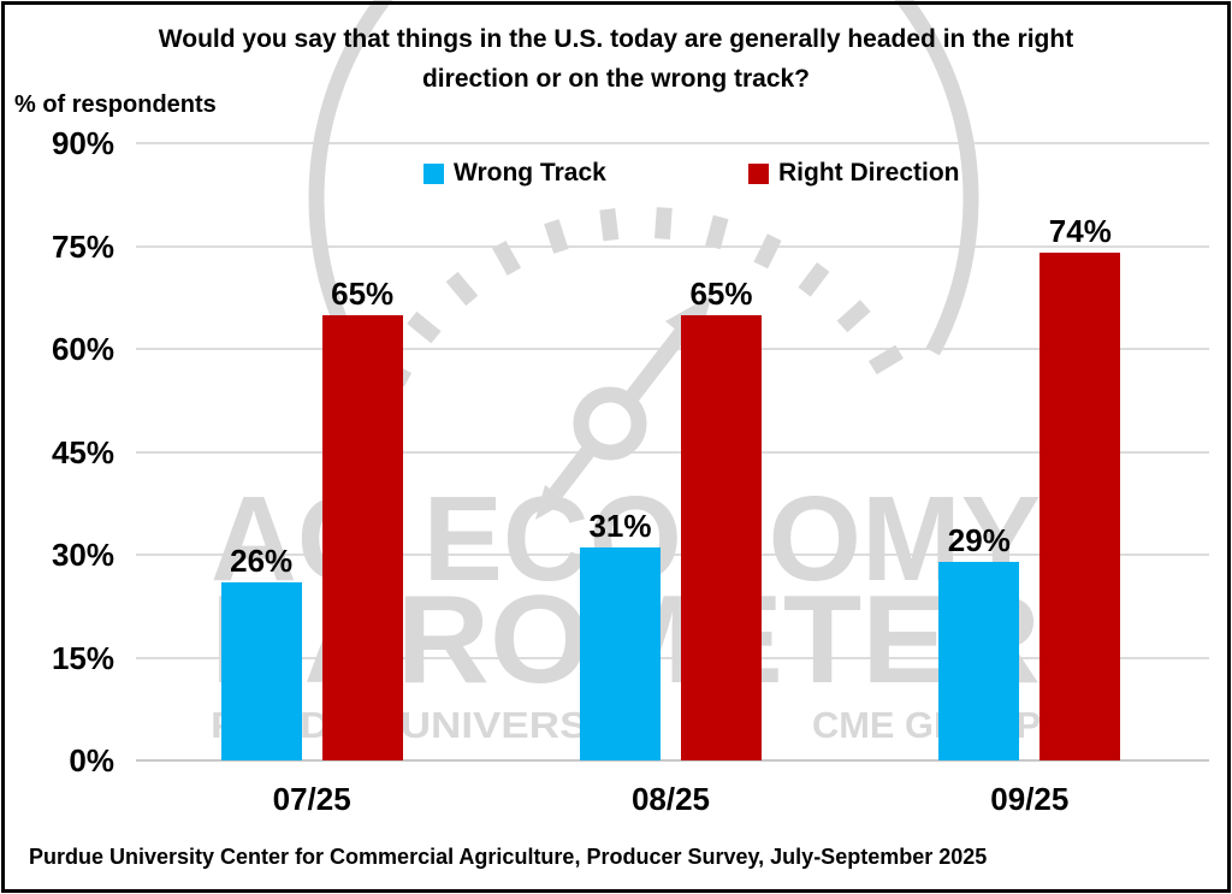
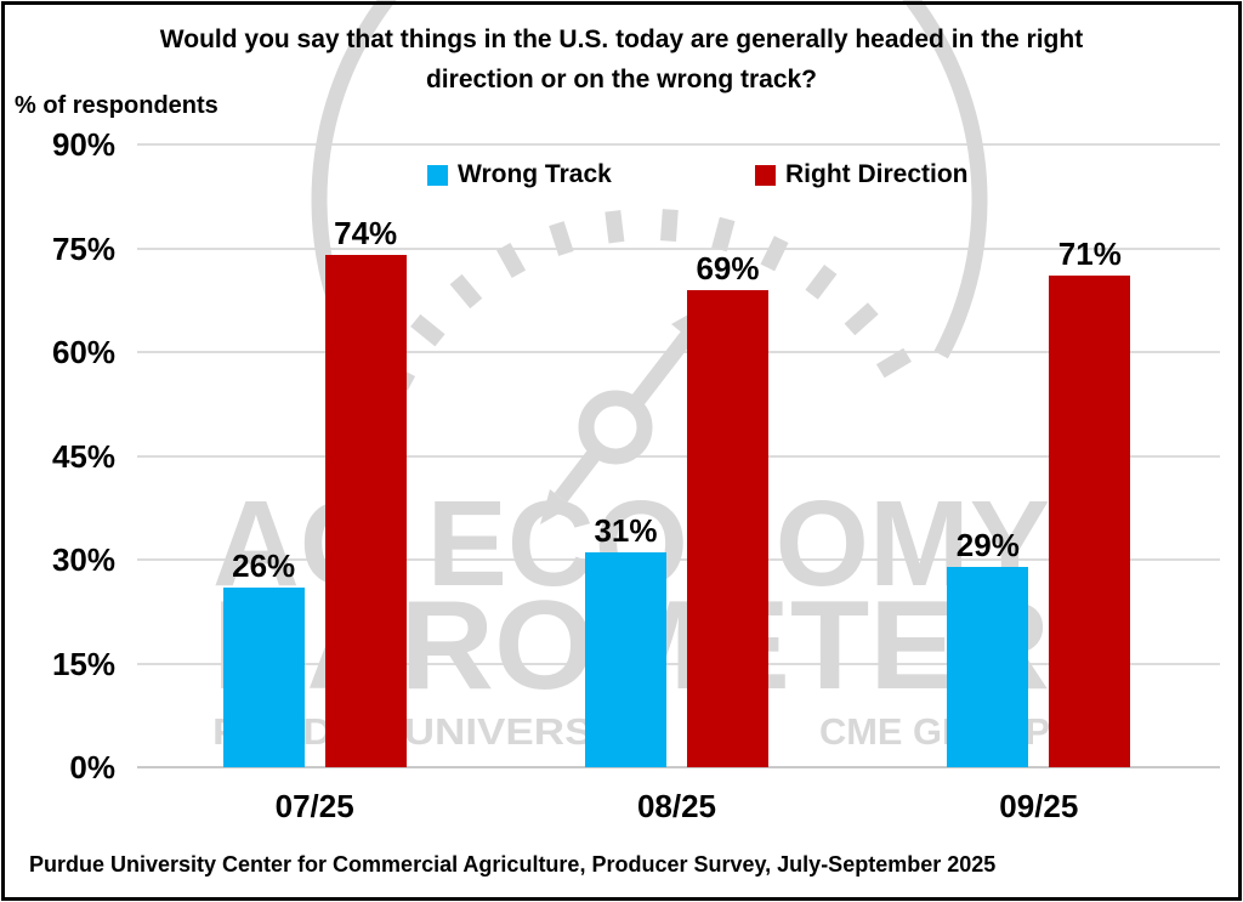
Right Direction/07/25: 65% -> 74%
Right Direction/08/25: 65% -> 69%
Right Direction/09/25: 74% -> 71%
